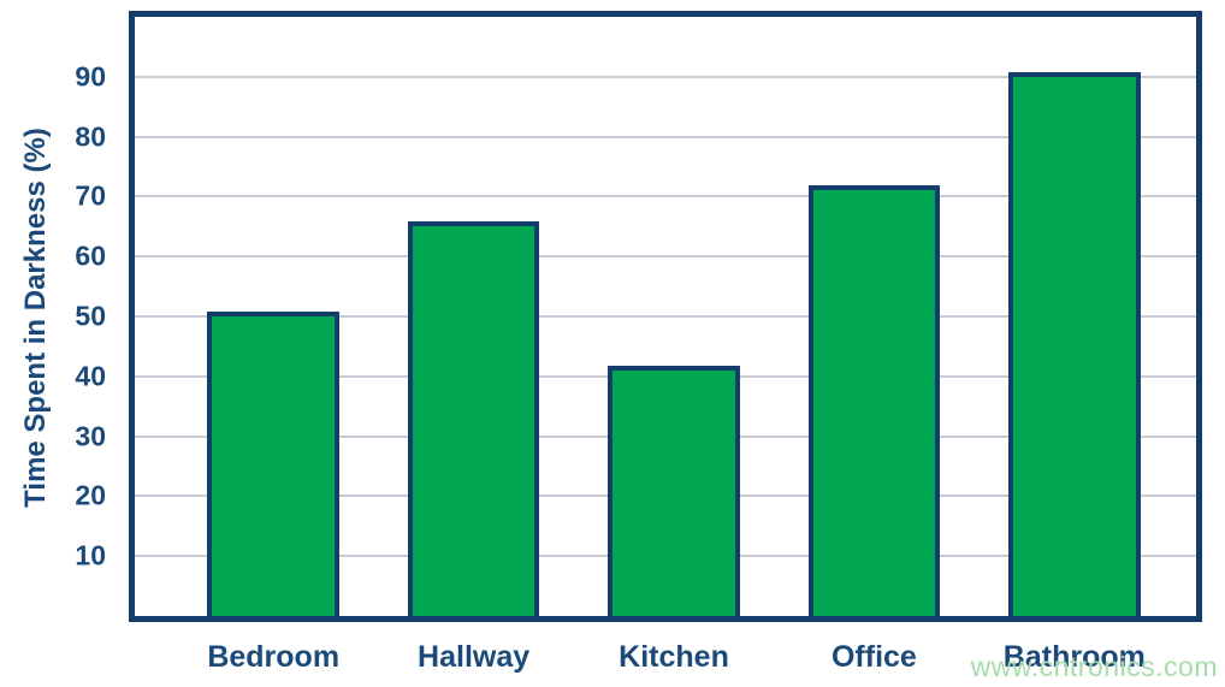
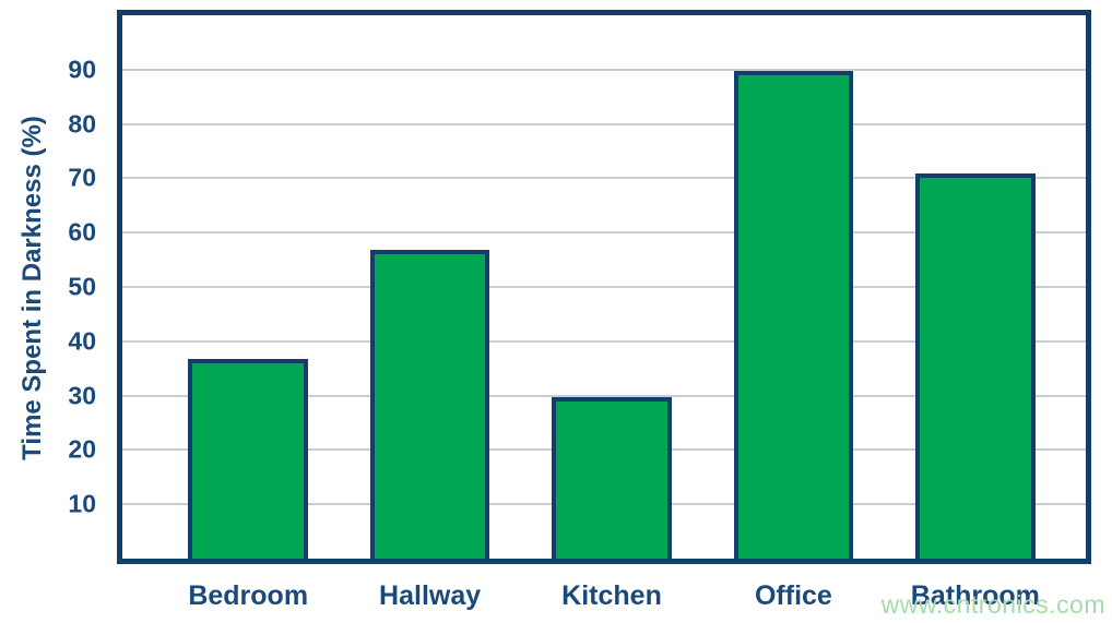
Bedroom: 50 -> 36
Hallway: 65 -> 56
Kitchen: 41 -> 29
Office: 71 -> 89
Bathroom: 90 -> 70
